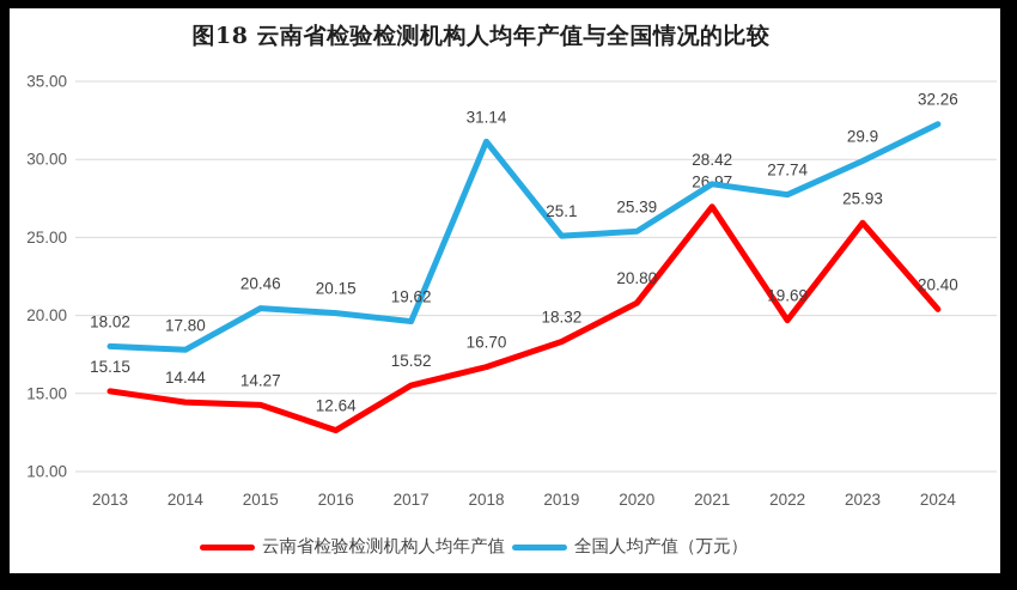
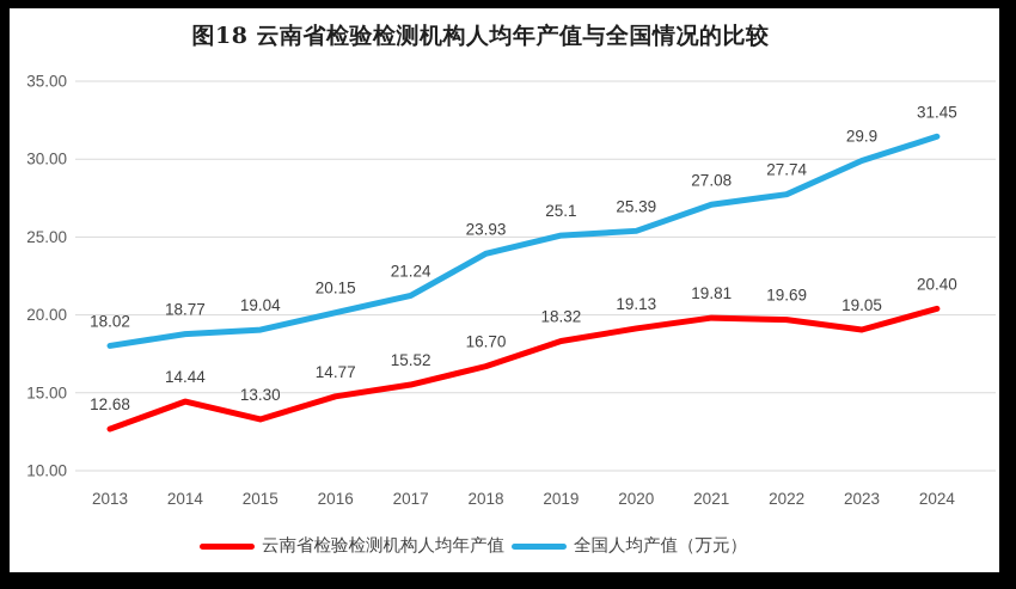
云南省检验检测机构人均年产值/2013: 15.15 -> 12.68
全国人均产值（万元）/2014: 17.80 -> 18.77
云南省检验检测机构人均年产值/2015: 14.27 -> 13.30
全国人均产值（万元）/2015: 20.46 -> 19.04
云南省检验检测机构人均年产值/2016: 12.64 -> 14.77
全国人均产值（万元）/2017: 19.62 -> 21.24
全国人均产值（万元）/2018: 31.14 -> 23.93
云南省检验检测机构人均年产值/2020: 20.80 -> 19.13
云南省检验检测机构人均年产值/2021: 26.97 -> 19.81
全国人均产值（万元）/2021: 28.42 -> 27.08
云南省检验检测机构人均年产值/2023: 25.93 -> 19.05
全国人均产值（万元）/2024: 32.26 -> 31.45
